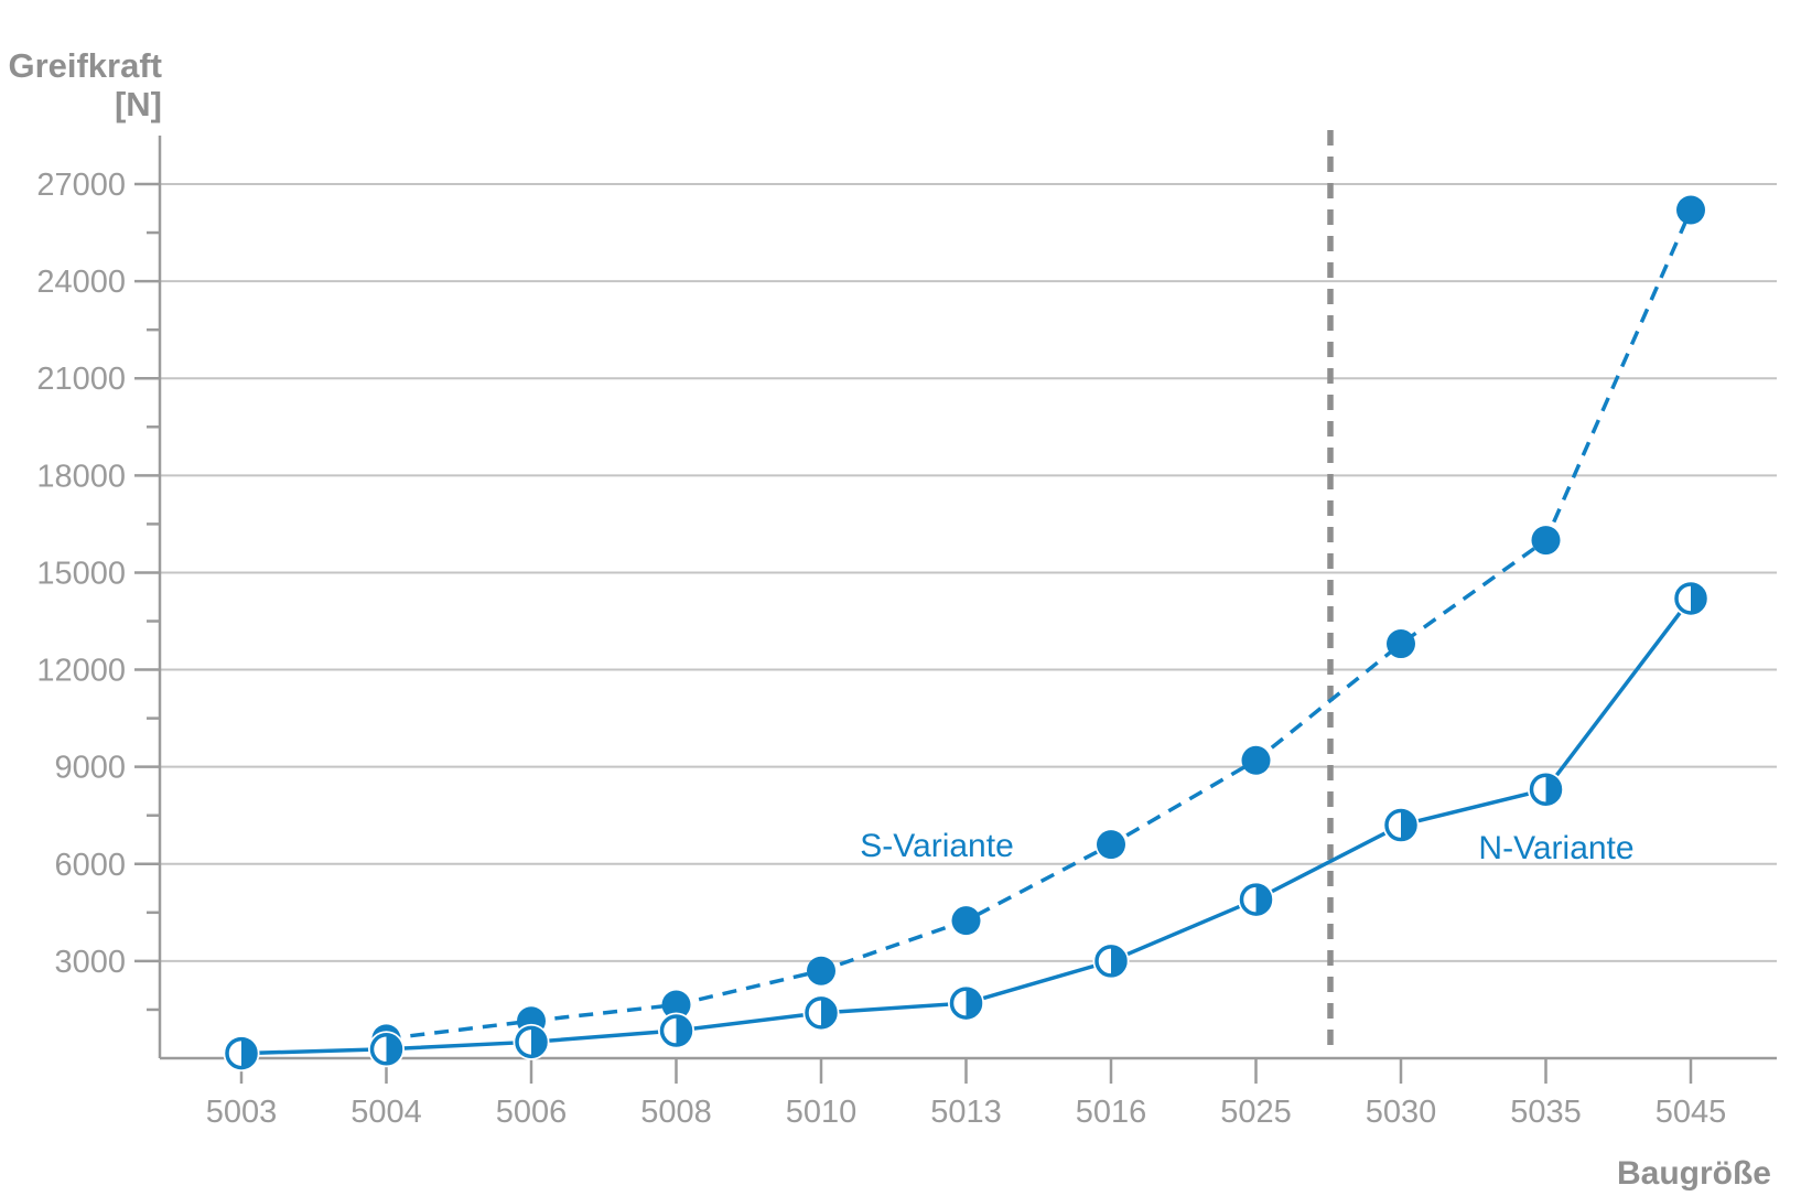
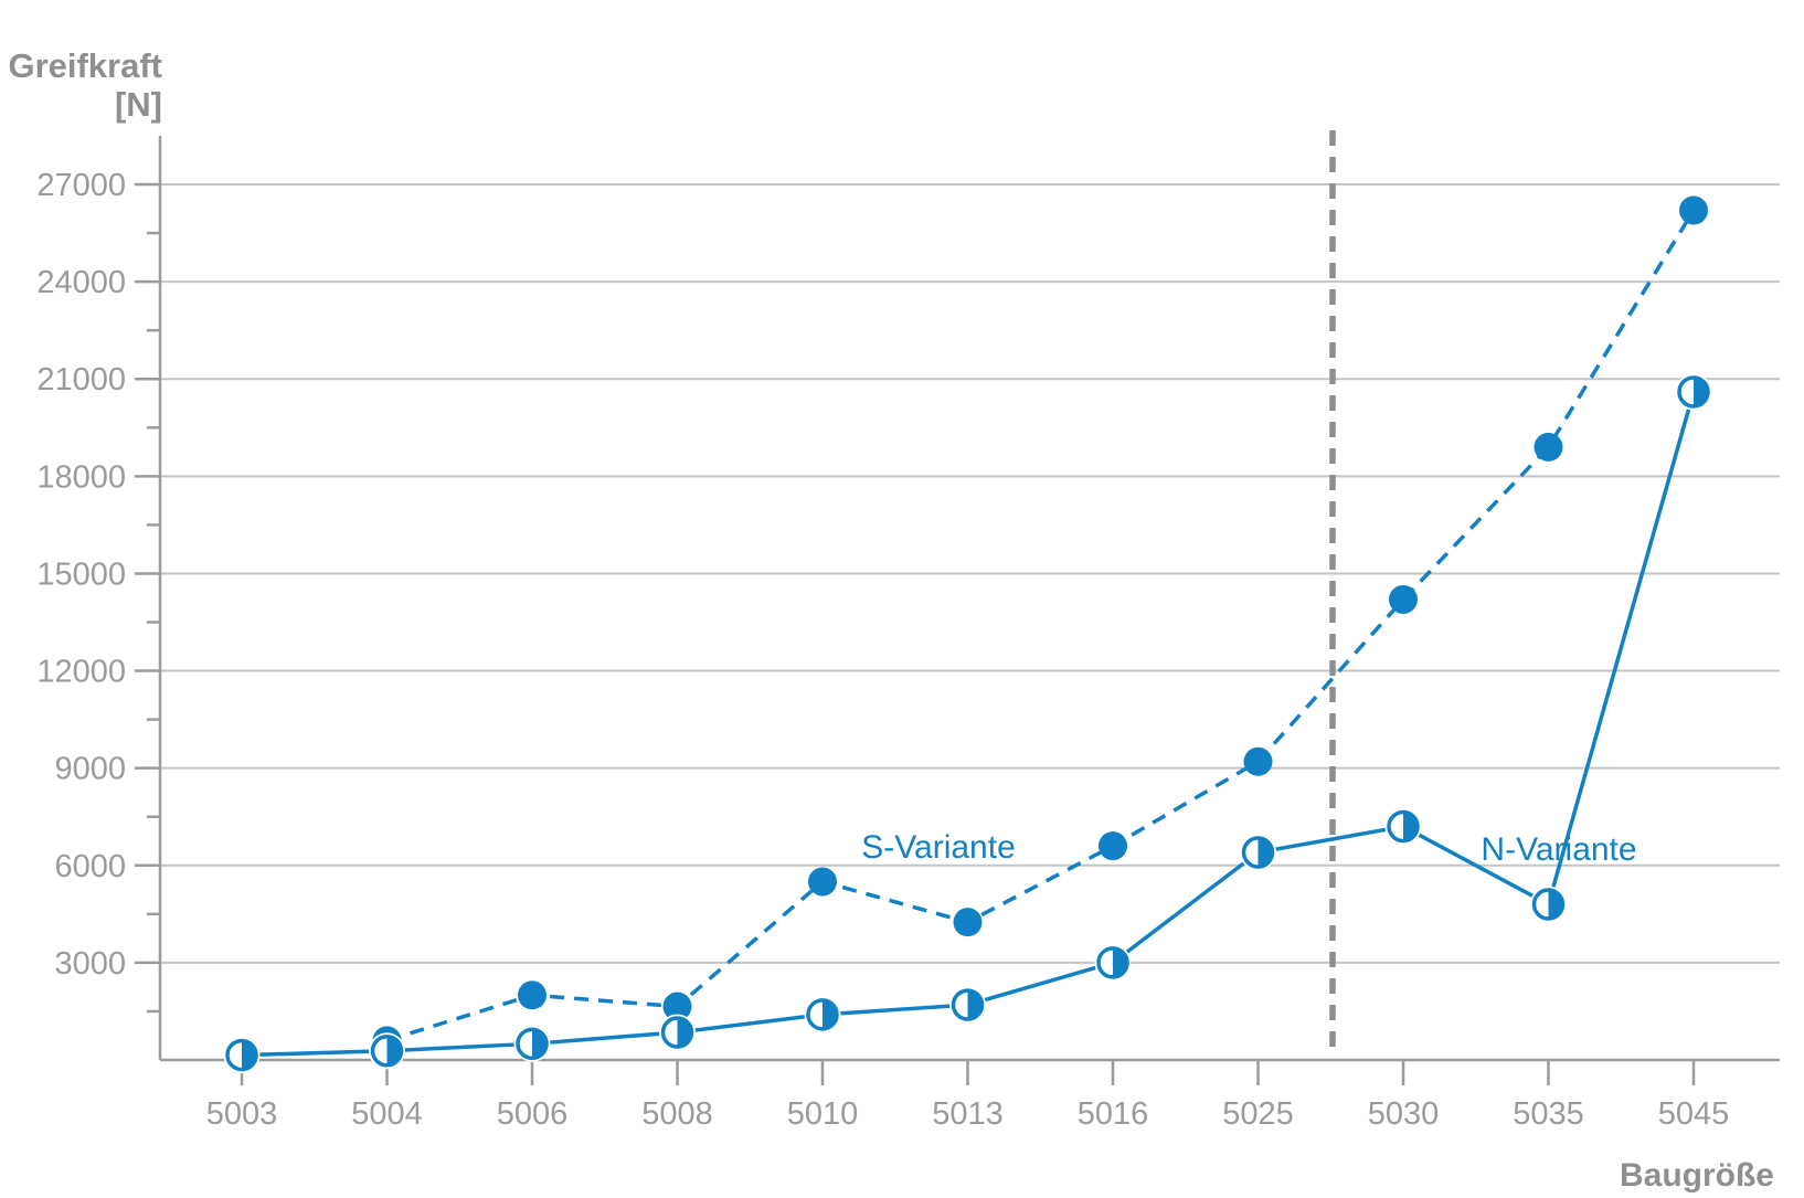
S-Variante/5006: 1200 -> 2000
S-Variante/5010: 2700 -> 5500
N-Variante/5025: 4900 -> 6400
S-Variante/5030: 12800 -> 14200
S-Variante/5035: 16000 -> 18900
N-Variante/5035: 8300 -> 4800
N-Variante/5045: 14200 -> 20600
